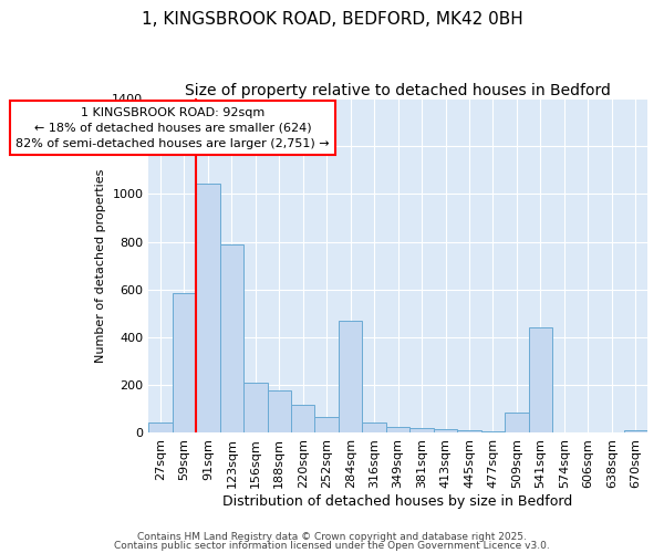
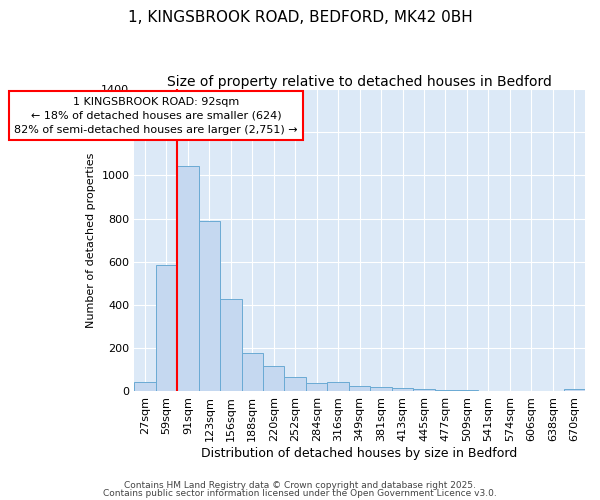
156sqm: 210 -> 430
284sqm: 470 -> 40
509sqm: 85 -> 5
541sqm: 440 -> 4
